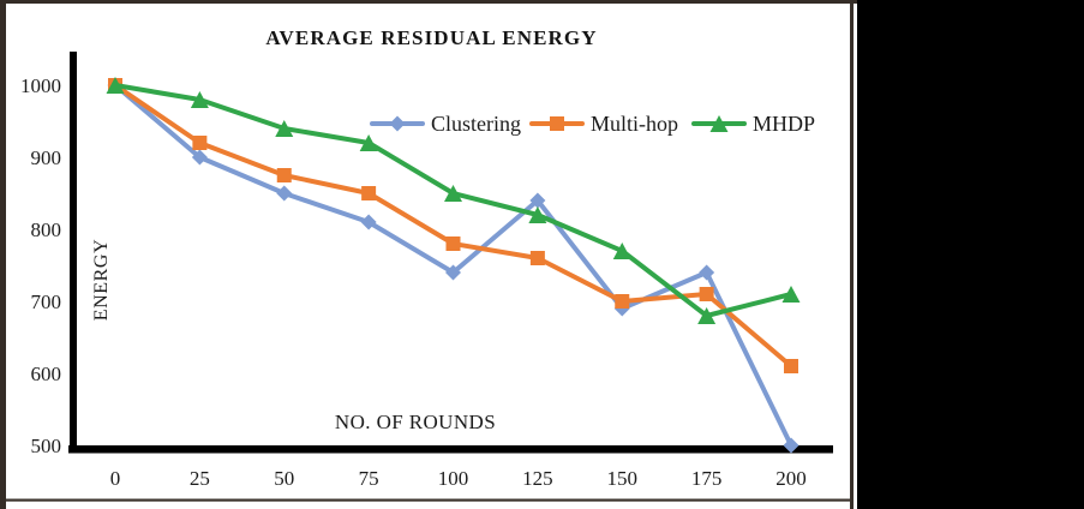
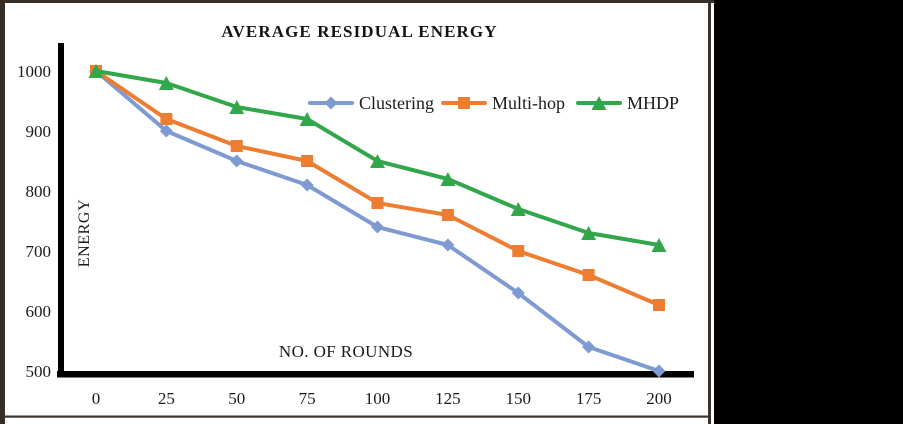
Clustering/125: 840 -> 710
Clustering/150: 690 -> 630
Clustering/175: 740 -> 540
Multi-hop/175: 710 -> 660
MHDP/175: 680 -> 730
